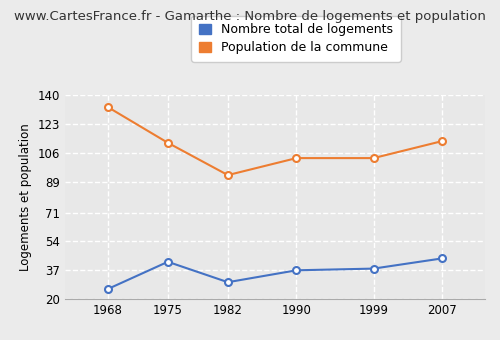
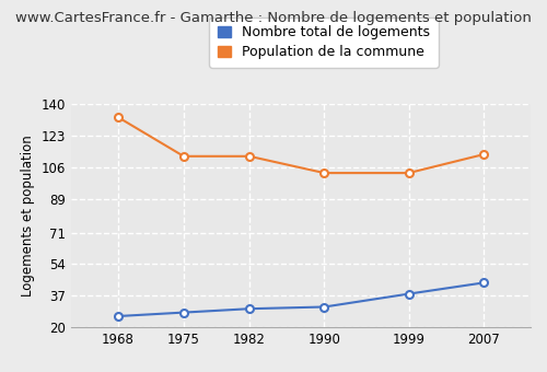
Nombre total de logements/1975: 42 -> 28
Population de la commune/1982: 93 -> 112
Nombre total de logements/1990: 37 -> 31
